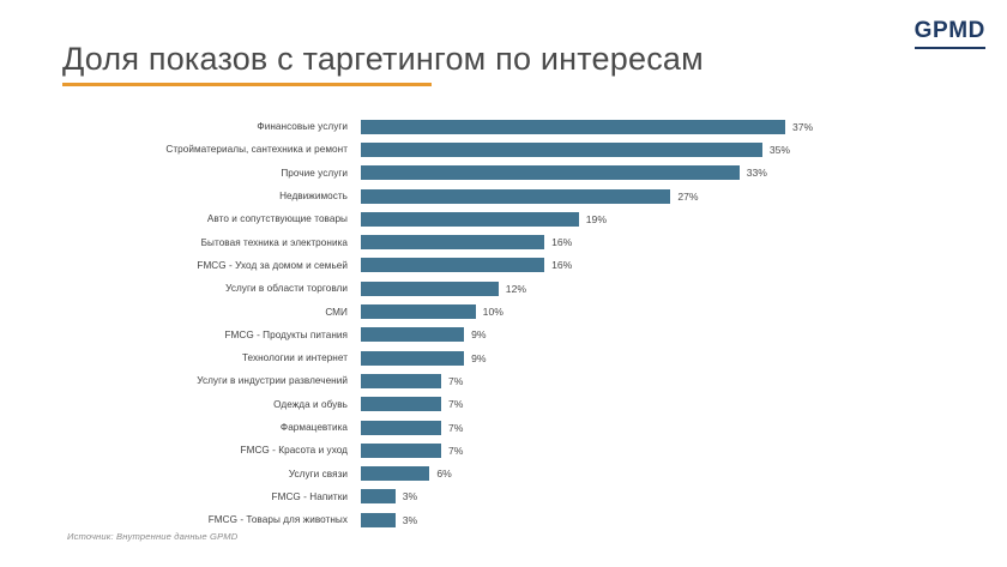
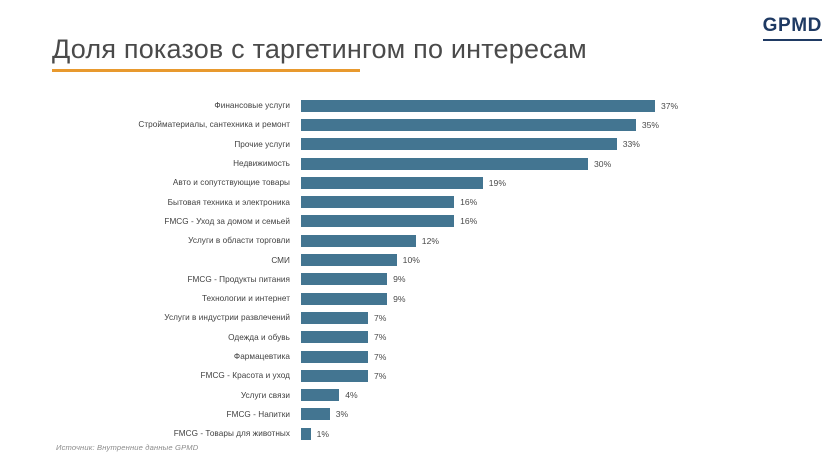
Недвижимость: 27% -> 30%
Услуги связи: 6% -> 4%
FMCG - Товары для животных: 3% -> 1%
